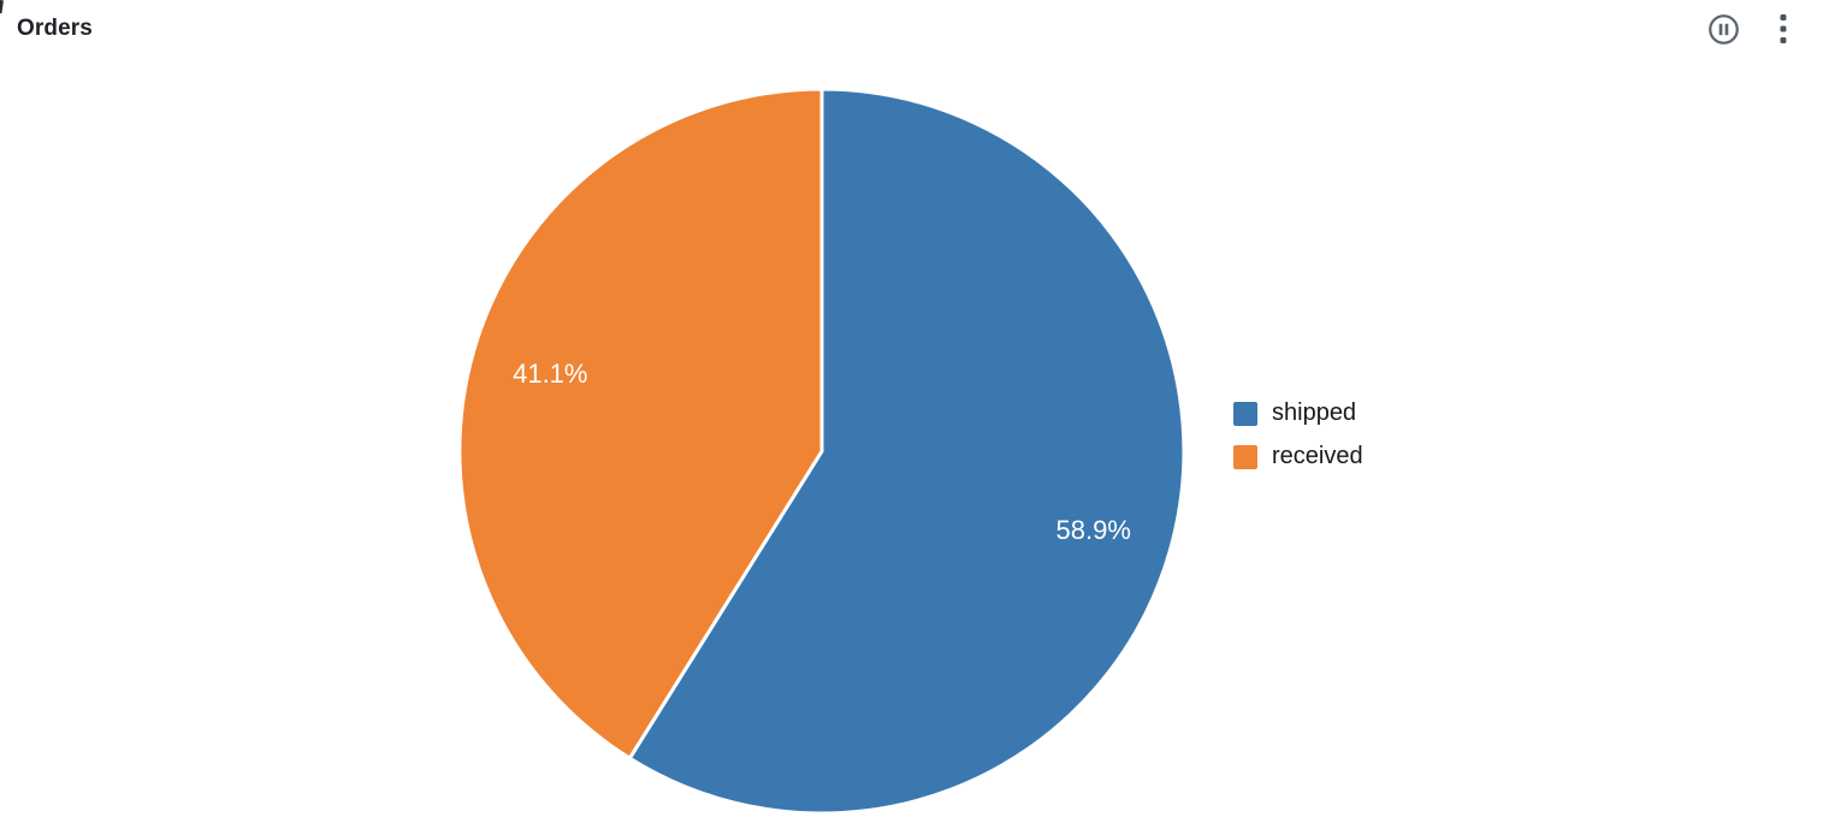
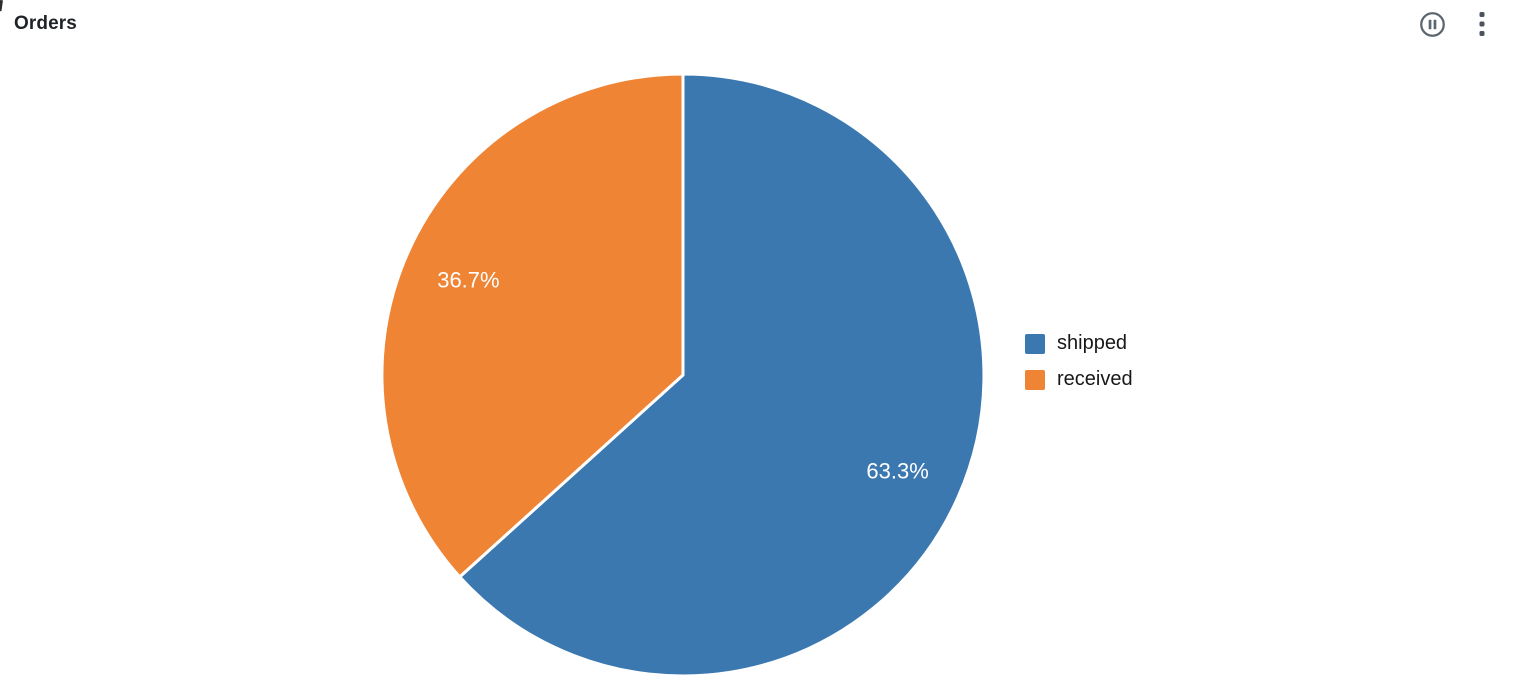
shipped: 58.9% -> 63.3%
received: 41.1% -> 36.7%
